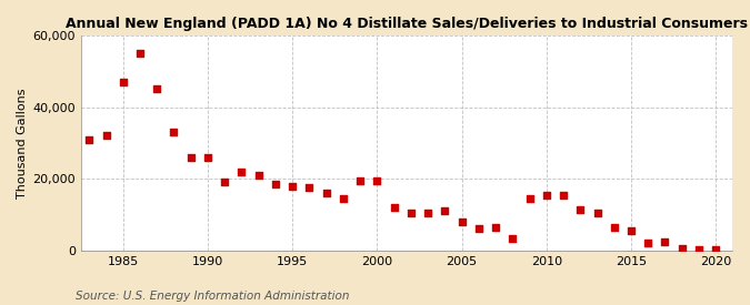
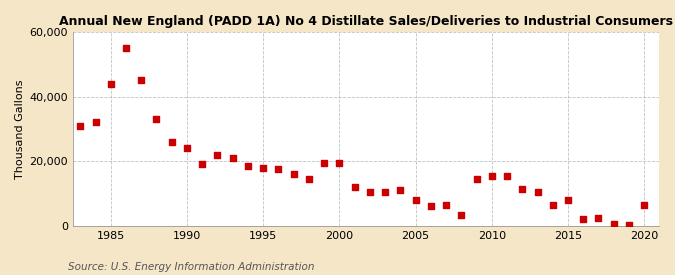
1985: 47,000 -> 44,000
1990: 26,000 -> 24,000
2015: 5,500 -> 8,000
2020: 300 -> 6,500
